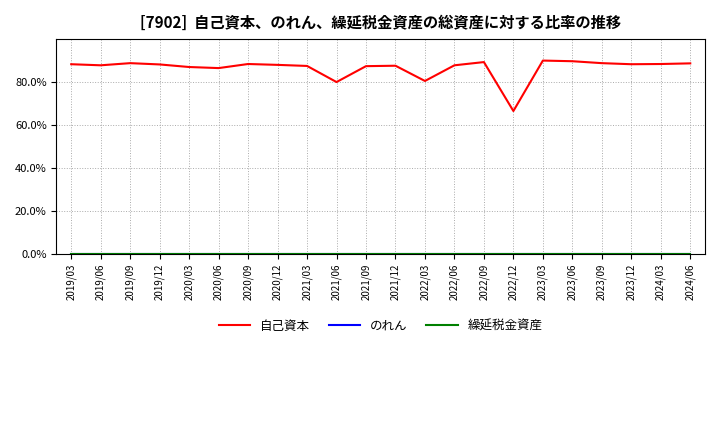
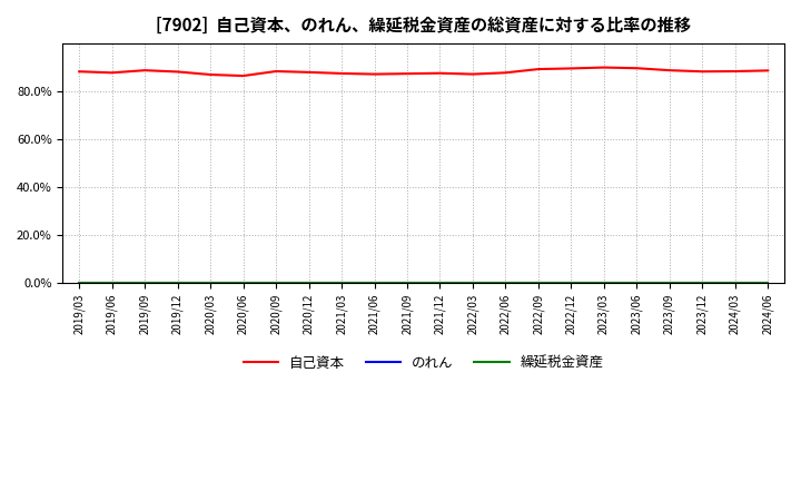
自己資本/2021/06: 80.0% -> 87.2%
自己資本/2022/03: 80.5% -> 87.2%
自己資本/2022/12: 66.5% -> 89.6%
